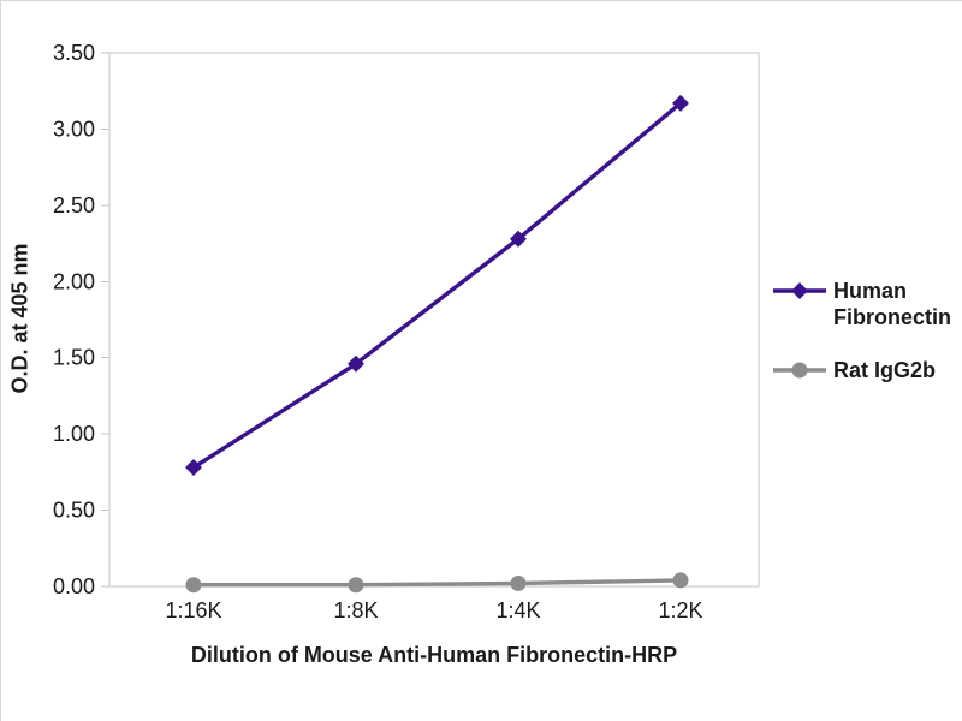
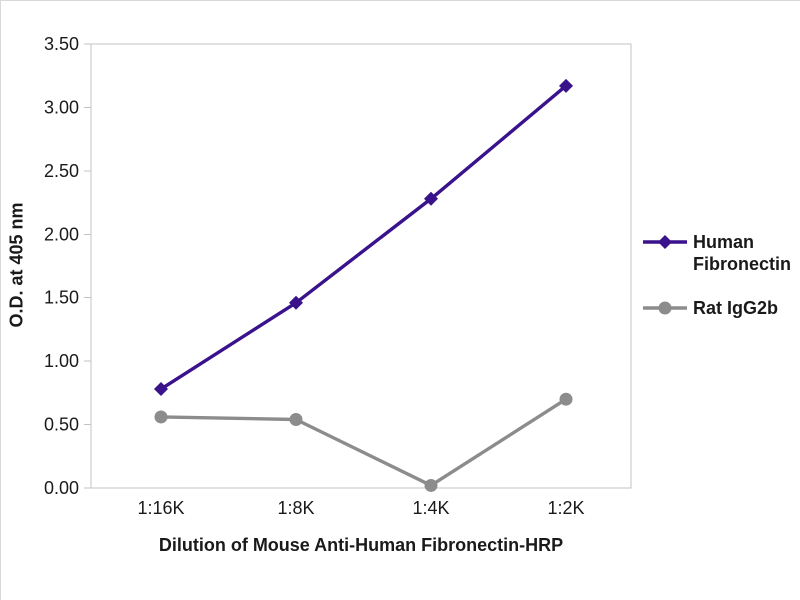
Rat IgG2b/1:16K: 0.01 -> 0.56
Rat IgG2b/1:8K: 0.01 -> 0.54
Rat IgG2b/1:2K: 0.04 -> 0.70
